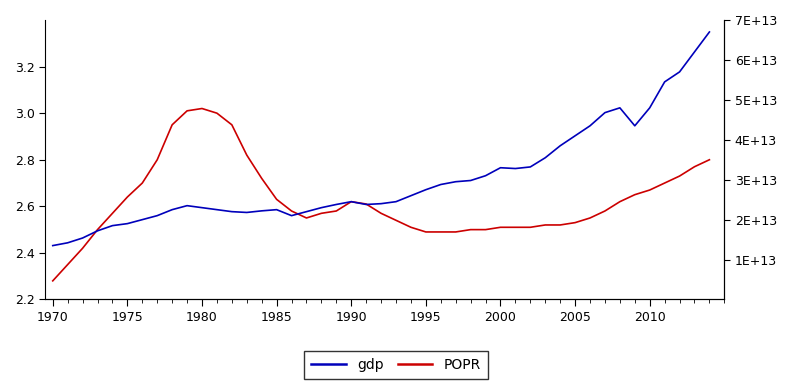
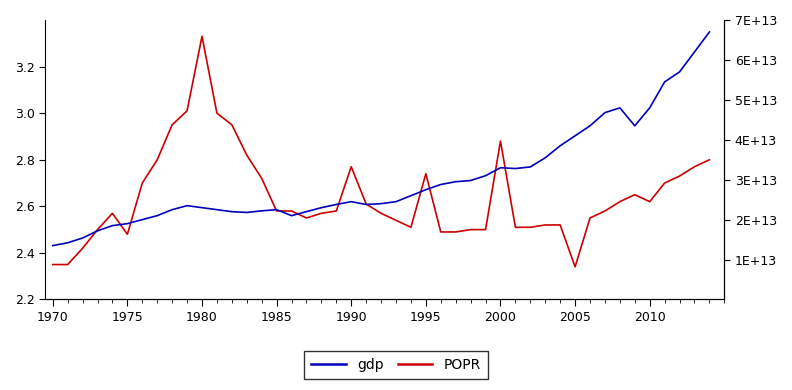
POPR/1970: 2.28 -> 2.35
POPR/1975: 2.64 -> 2.48
POPR/1980: 3.02 -> 3.33
POPR/1985: 2.63 -> 2.58
POPR/1990: 2.62 -> 2.77
POPR/1995: 2.49 -> 2.74
POPR/2000: 2.51 -> 2.88
POPR/2005: 2.53 -> 2.34
POPR/2010: 2.67 -> 2.62
